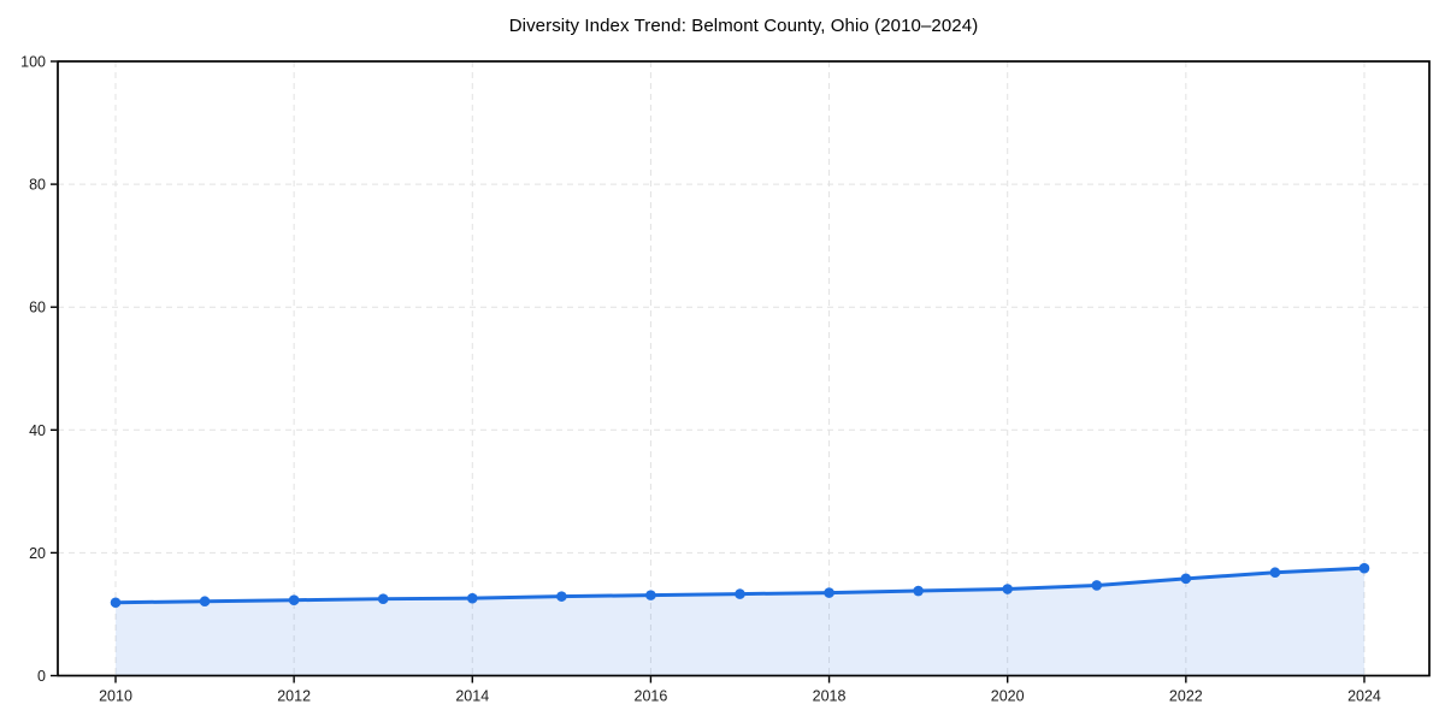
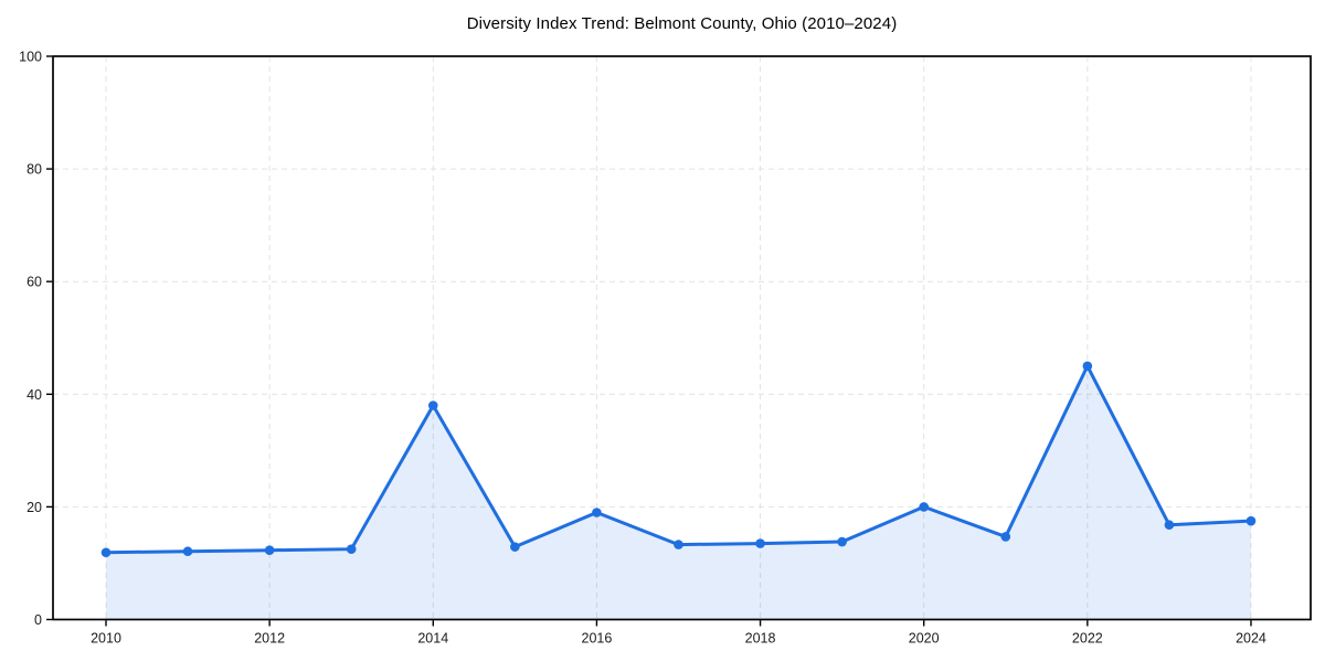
2014: 13 -> 38
2016: 13 -> 19
2020: 14 -> 20
2022: 16 -> 45
